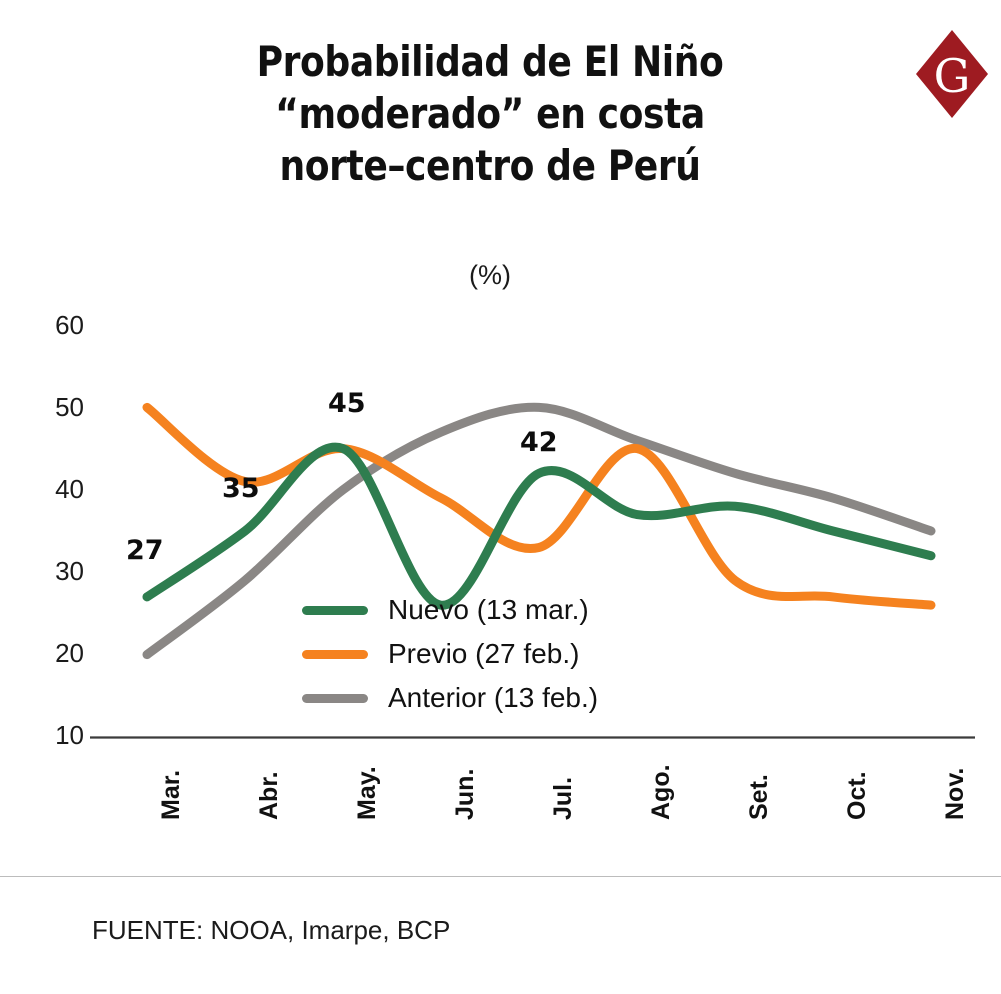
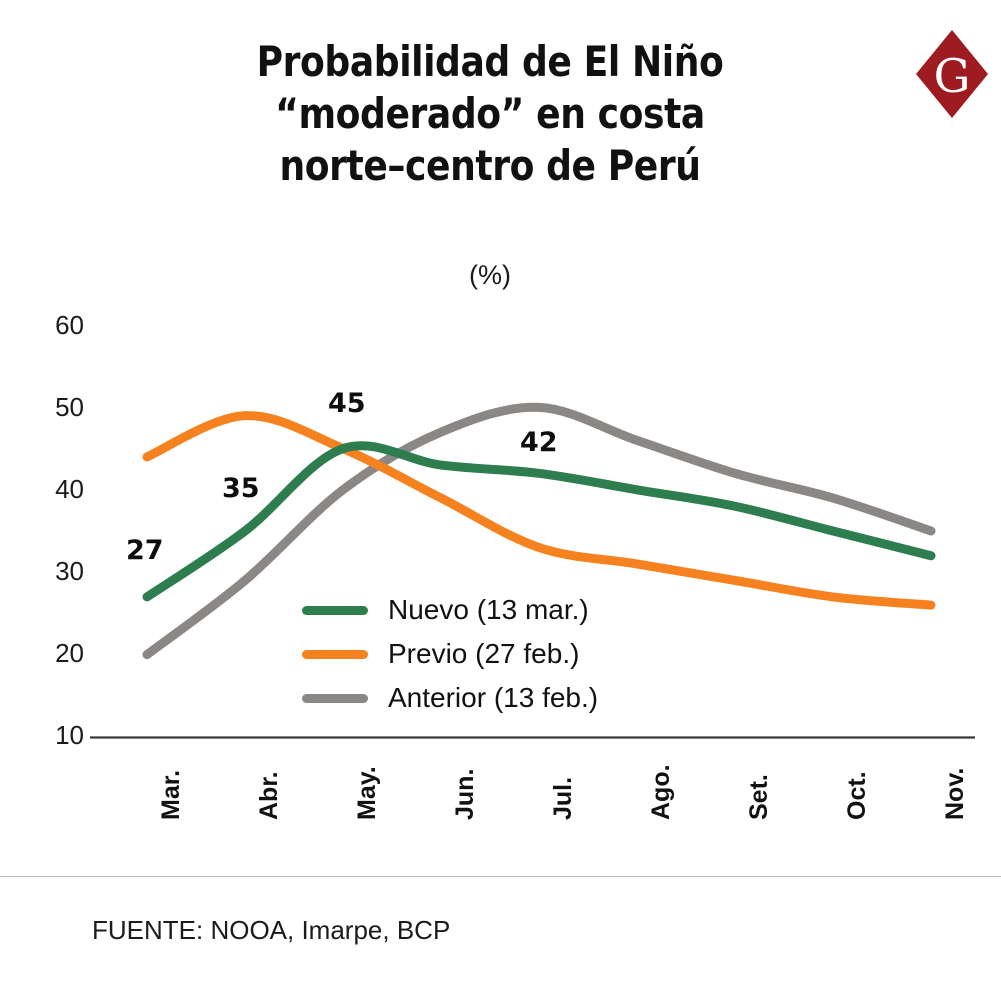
Previo (27 feb.)/Mar.: 50 -> 44
Previo (27 feb.)/Abr.: 41 -> 49
Nuevo (13 mar.)/Jun.: 26 -> 43
Nuevo (13 mar.)/Ago.: 37 -> 40
Previo (27 feb.)/Ago.: 45 -> 31
